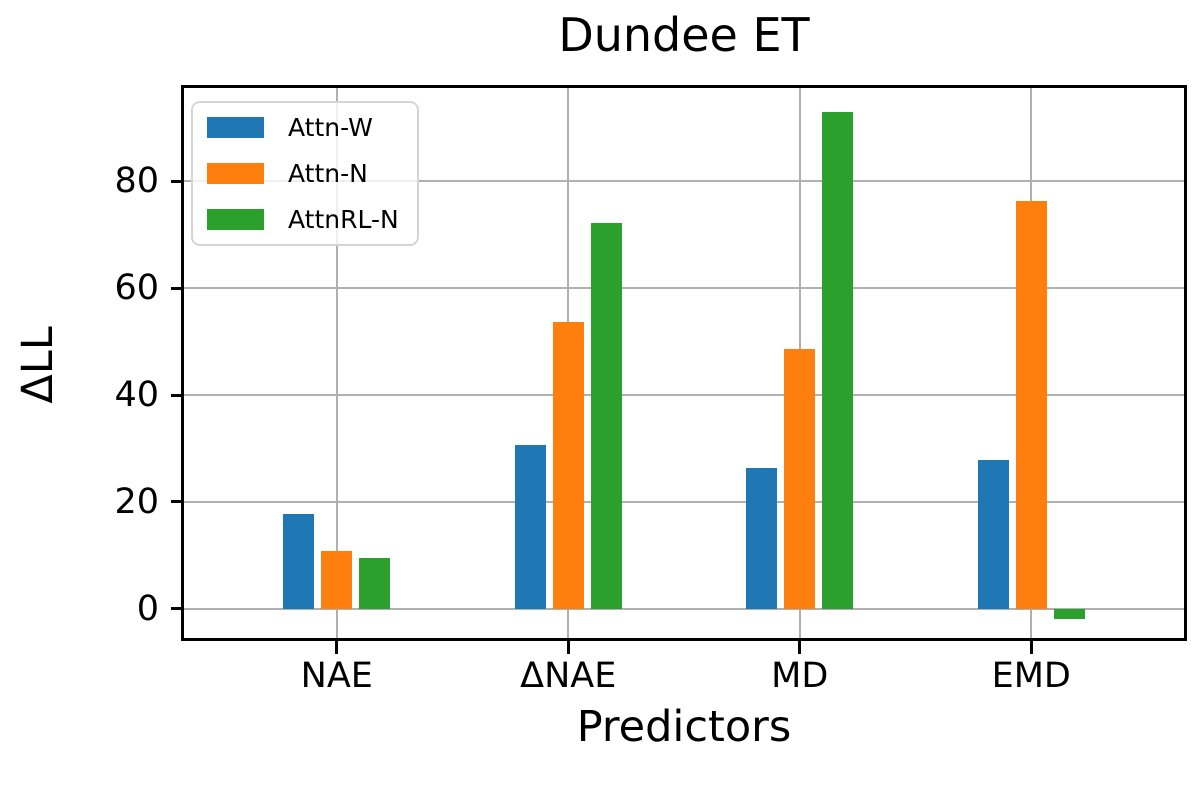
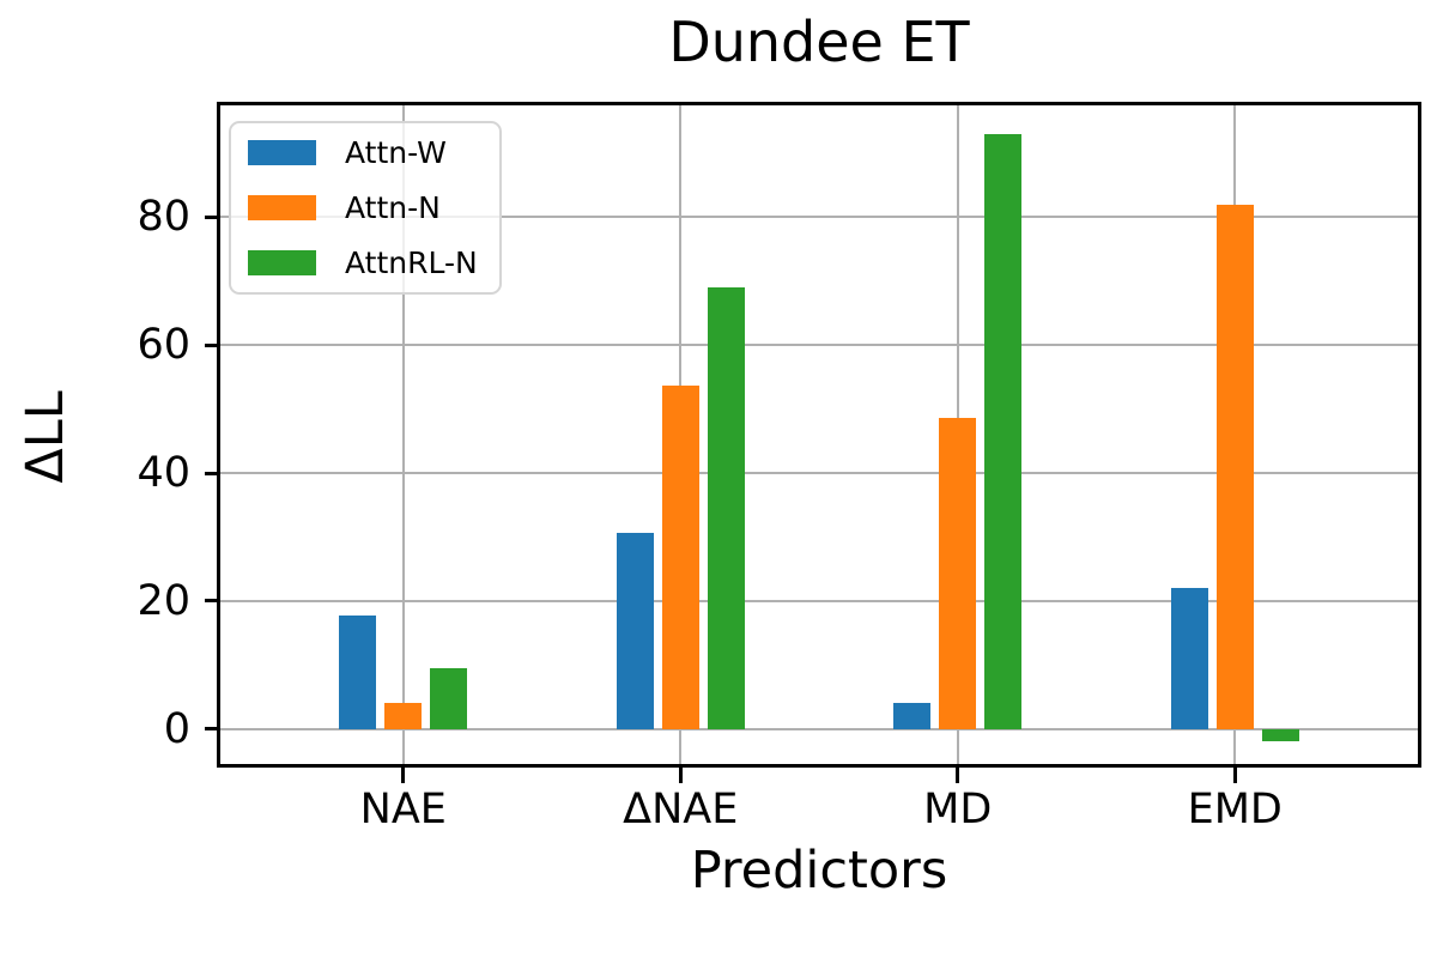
Attn-N/NAE: 11 -> 4
AttnRL-N/ΔNAE: 72 -> 69
Attn-W/MD: 26 -> 4
Attn-W/EMD: 28 -> 22
Attn-N/EMD: 76 -> 82
